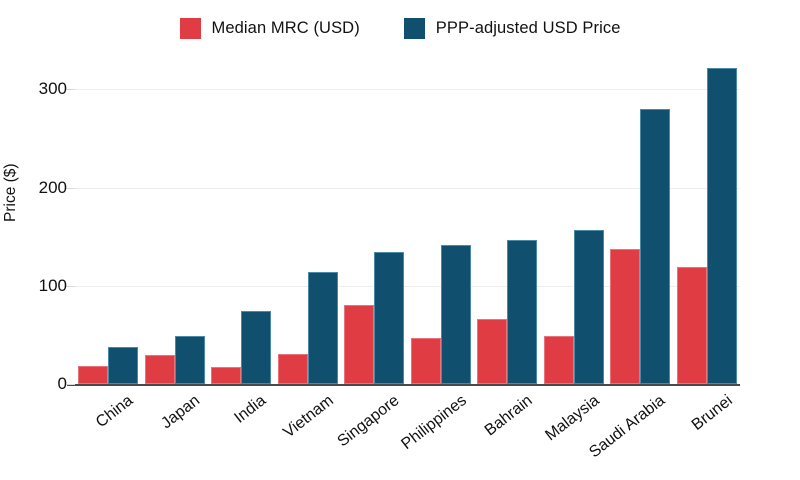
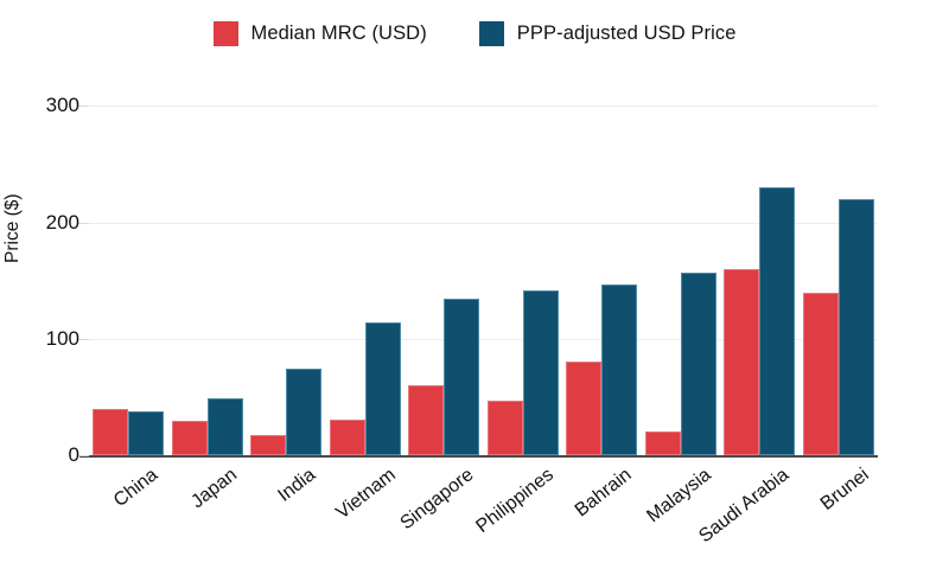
Median MRC (USD)/China: 20 -> 40
Median MRC (USD)/Singapore: 80 -> 60
Median MRC (USD)/Bahrain: 70 -> 80
Median MRC (USD)/Malaysia: 50 -> 20
Median MRC (USD)/Saudi Arabia: 140 -> 160
PPP-adjusted USD Price/Saudi Arabia: 280 -> 230
Median MRC (USD)/Brunei: 120 -> 140
PPP-adjusted USD Price/Brunei: 320 -> 220
